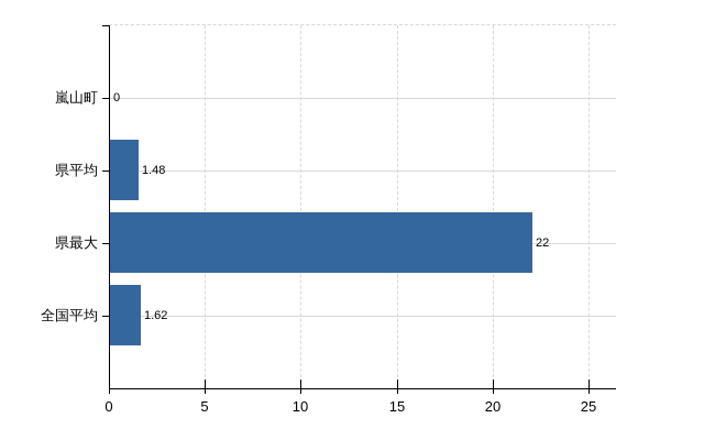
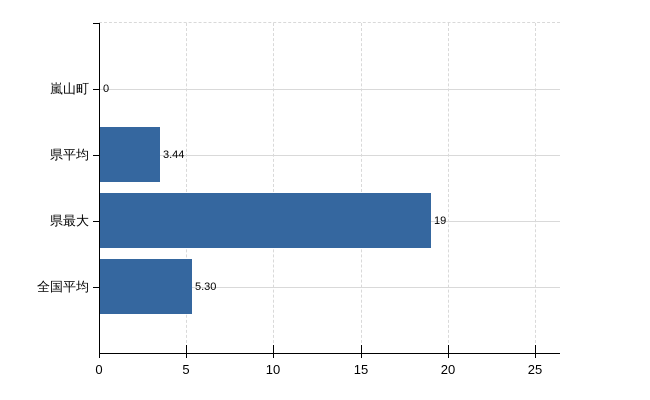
県平均: 1.48 -> 3.44
県最大: 22 -> 19
全国平均: 1.62 -> 5.30
